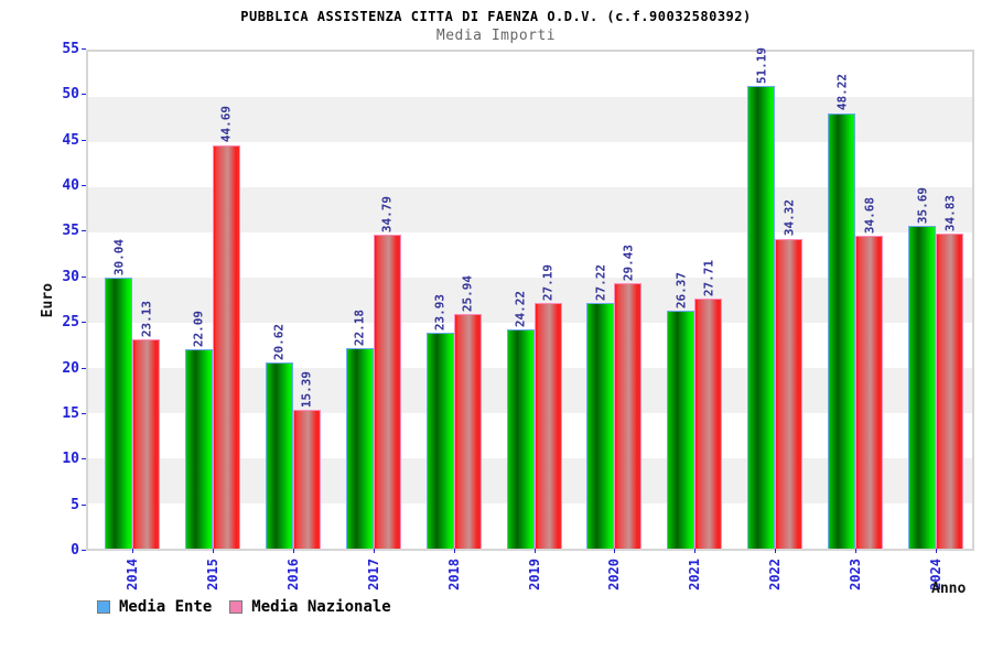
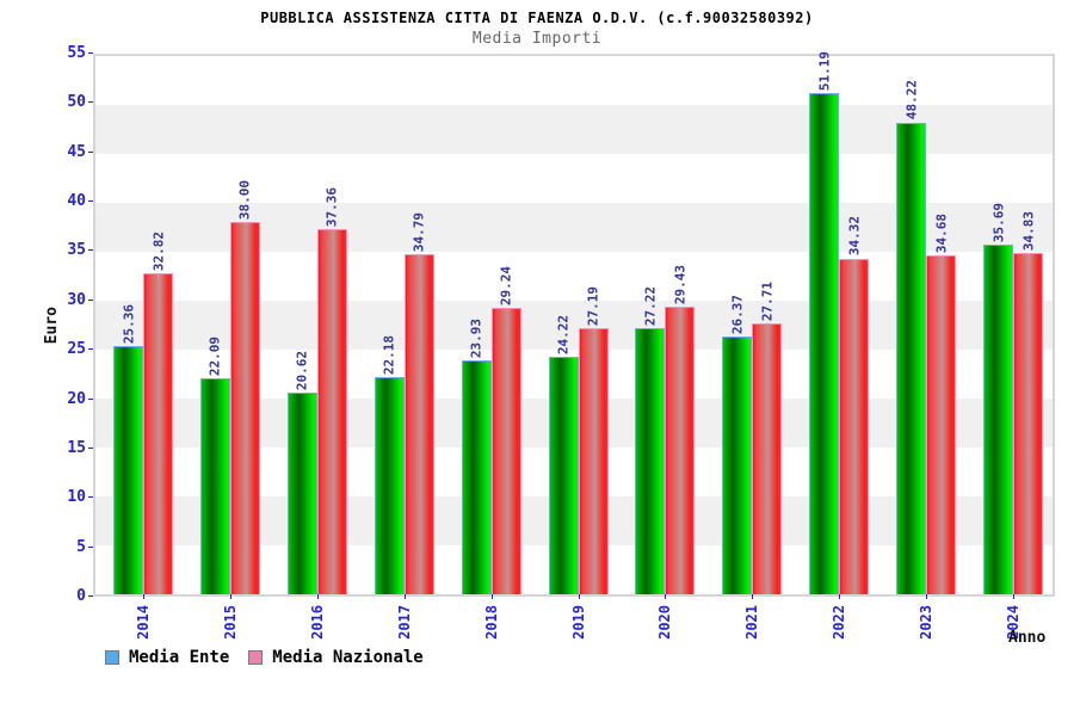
Media Ente/2014: 30.04 -> 25.36
Media Nazionale/2014: 23.13 -> 32.82
Media Nazionale/2015: 44.69 -> 38.00
Media Nazionale/2016: 15.39 -> 37.36
Media Nazionale/2018: 25.94 -> 29.24
